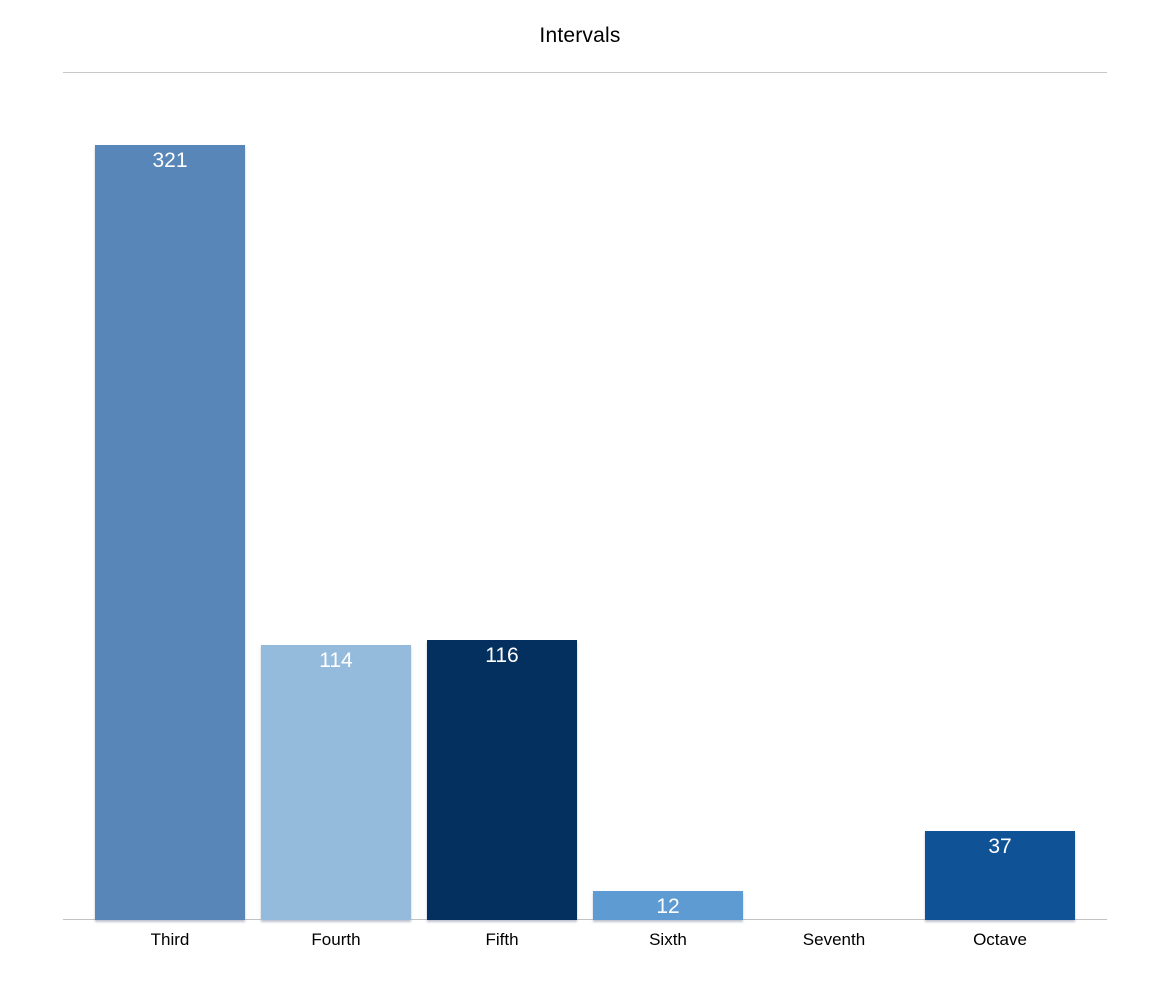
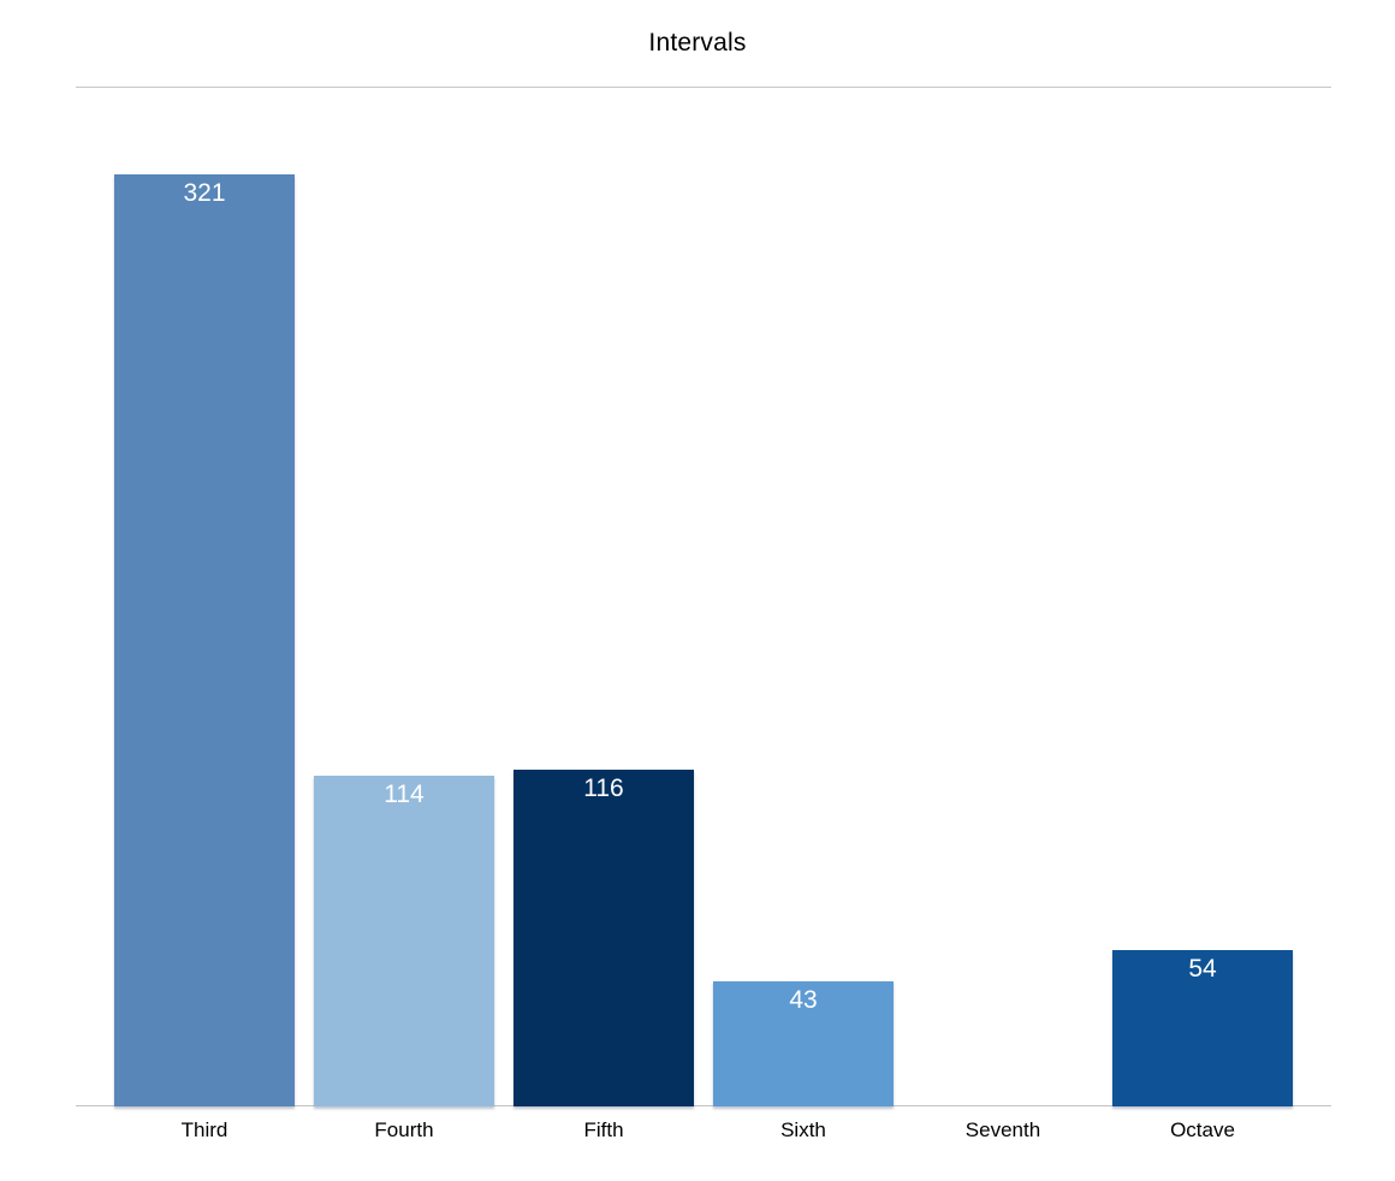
Sixth: 12 -> 43
Octave: 37 -> 54
